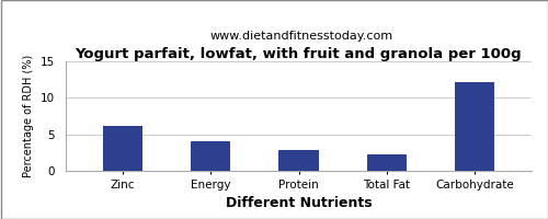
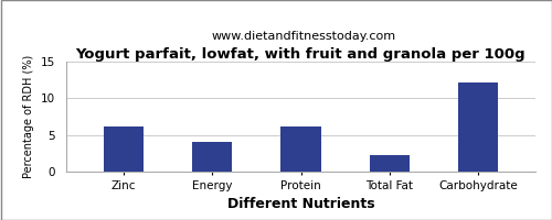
Protein: 2.8 -> 6.2
